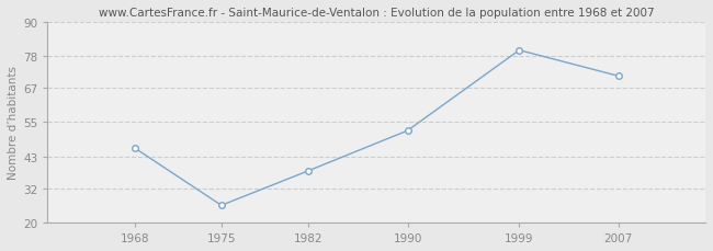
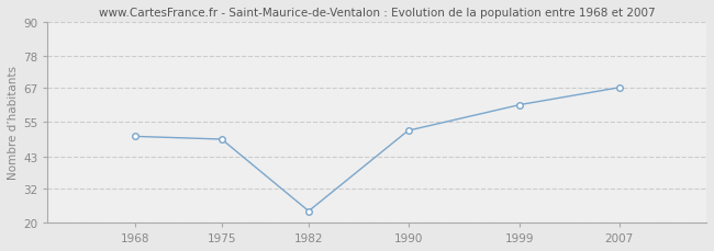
1968: 46 -> 50
1975: 26 -> 49
1982: 38 -> 24
1999: 80 -> 61
2007: 71 -> 67
